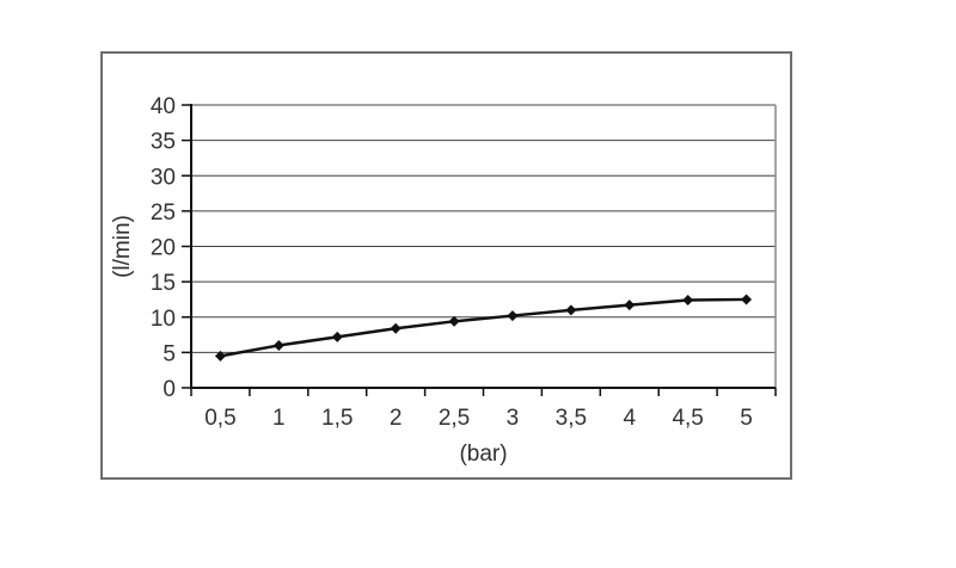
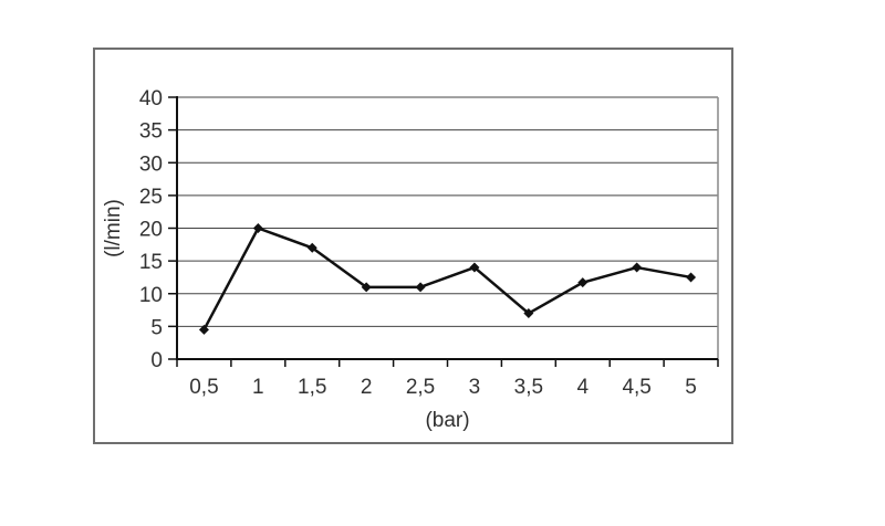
1: 6 -> 20
1,5: 7 -> 17
2: 8 -> 11
2,5: 9 -> 11
3: 10 -> 14
3,5: 11 -> 7
4,5: 12 -> 14
